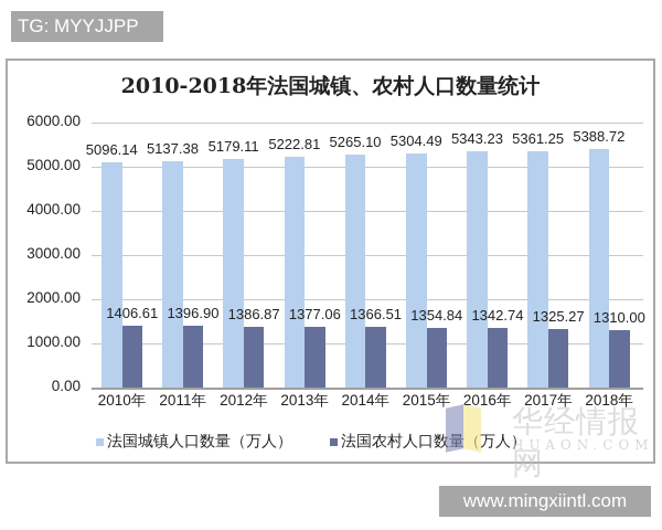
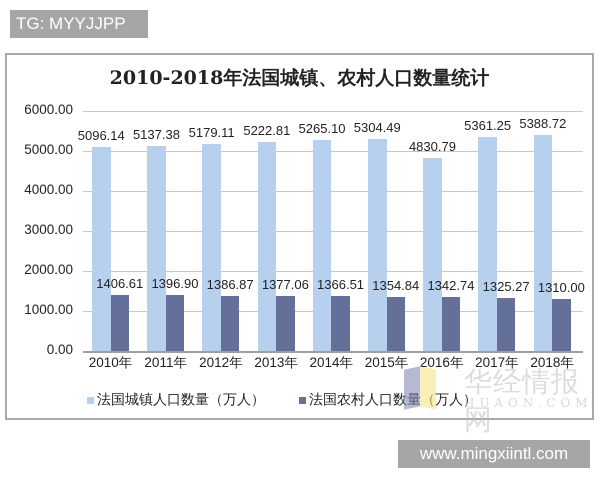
法国城镇人口数量（万人）/2016年: 5343.23 -> 4830.79
